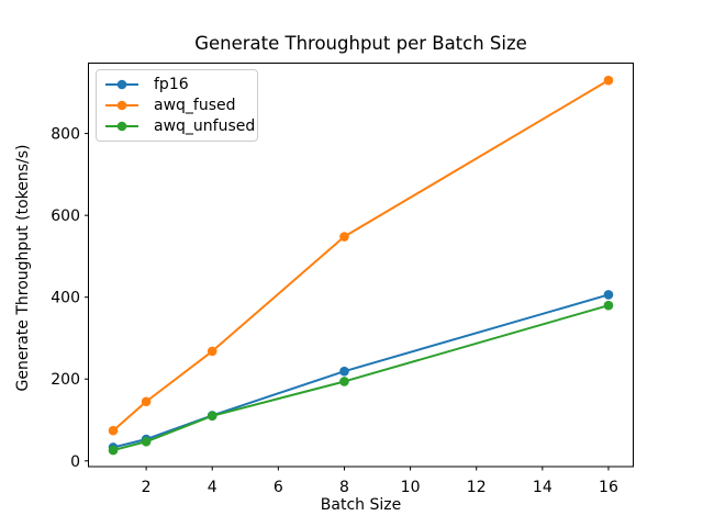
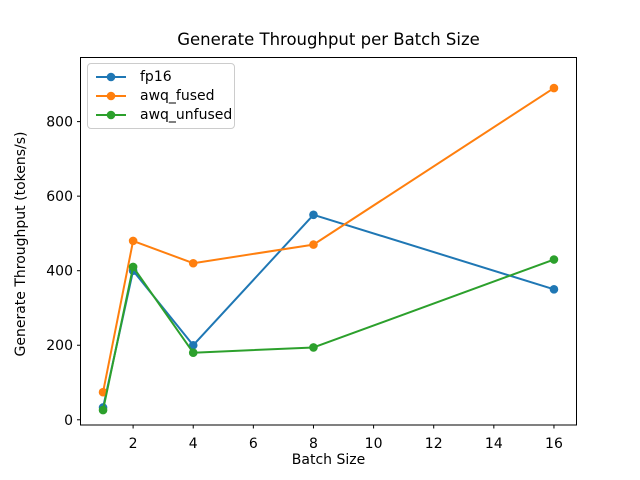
fp16/2: 50 -> 400
awq_fused/2: 140 -> 480
awq_unfused/2: 50 -> 410
fp16/4: 110 -> 200
awq_fused/4: 270 -> 420
awq_unfused/4: 110 -> 180
fp16/8: 220 -> 550
awq_fused/8: 550 -> 470
fp16/16: 410 -> 350
awq_fused/16: 930 -> 890
awq_unfused/16: 380 -> 430
